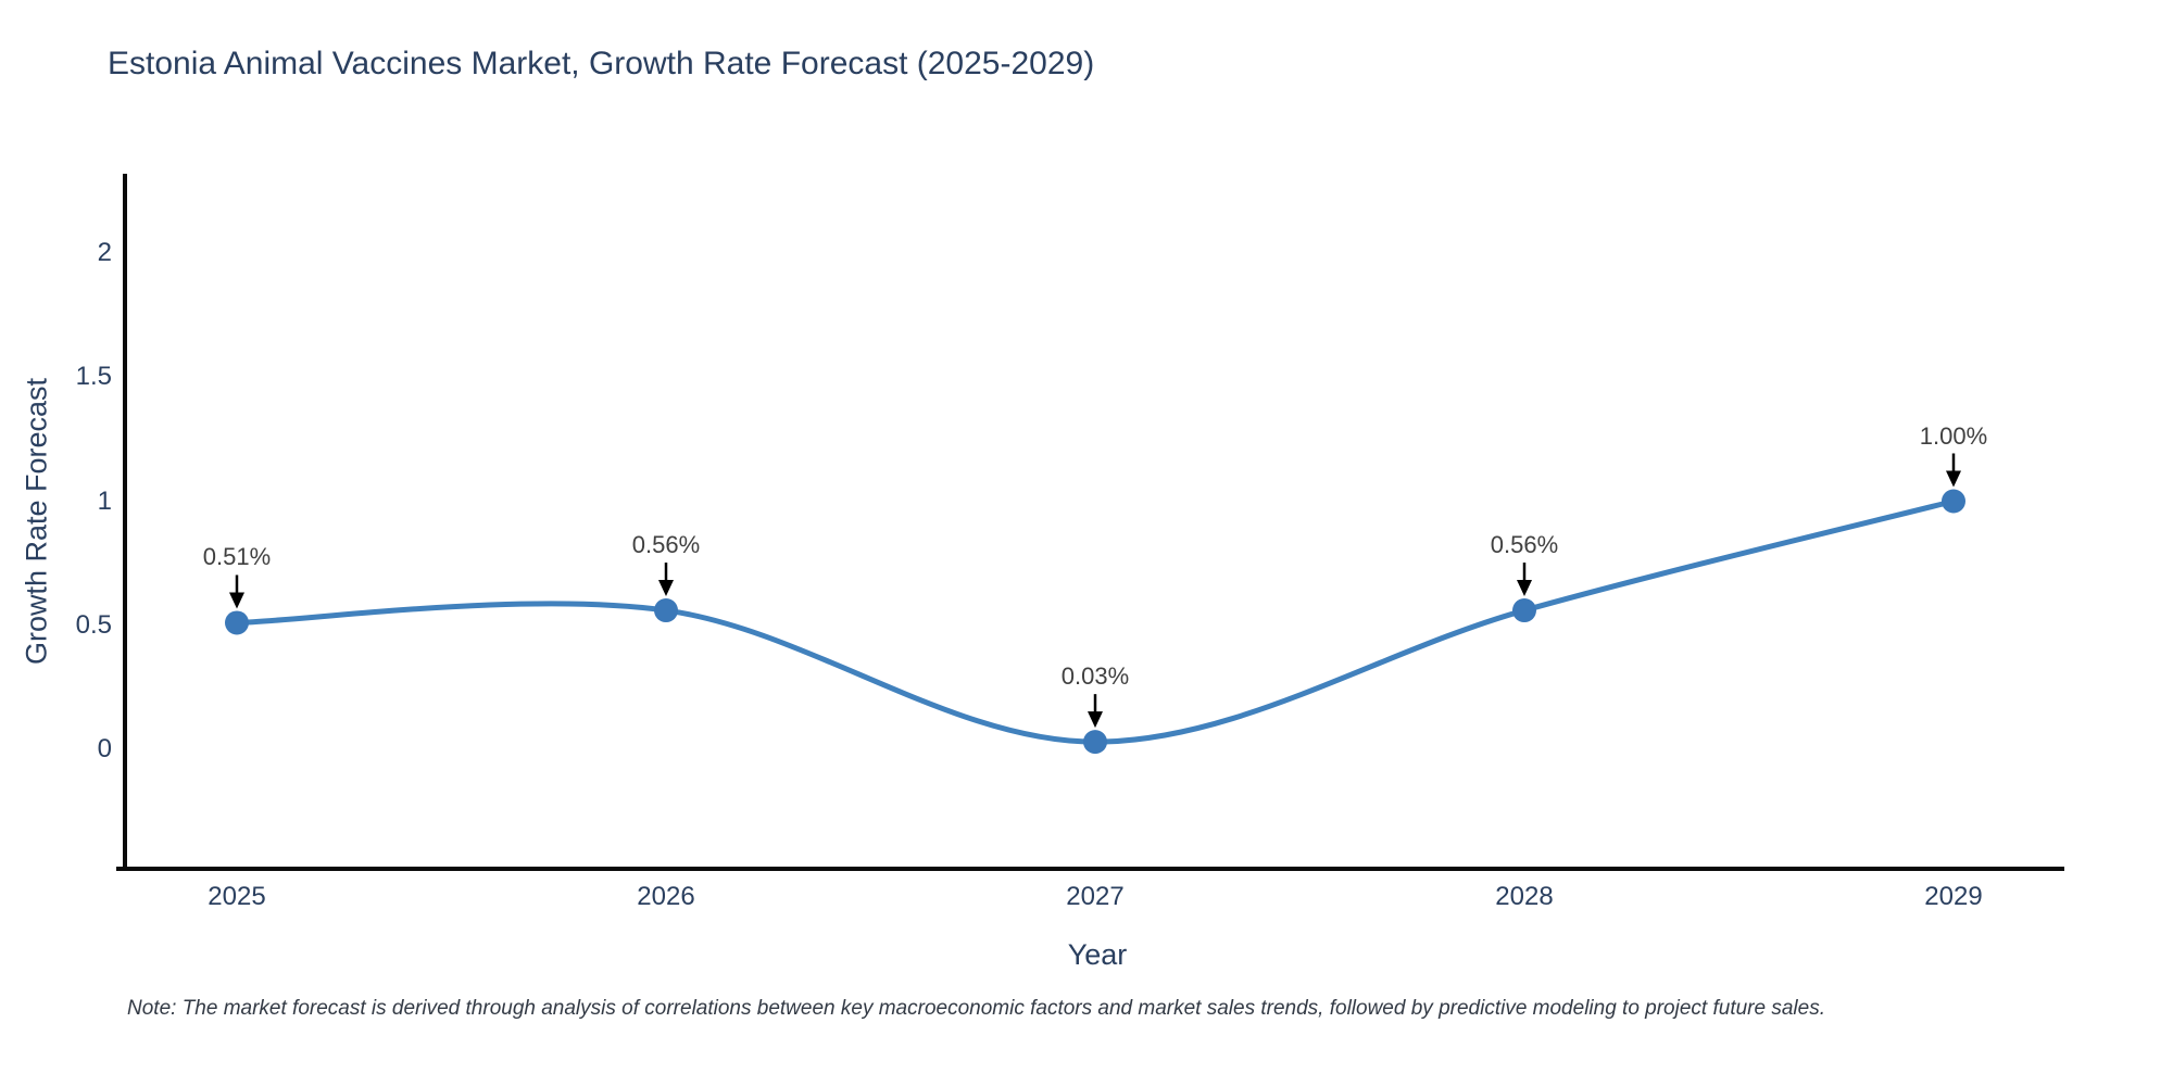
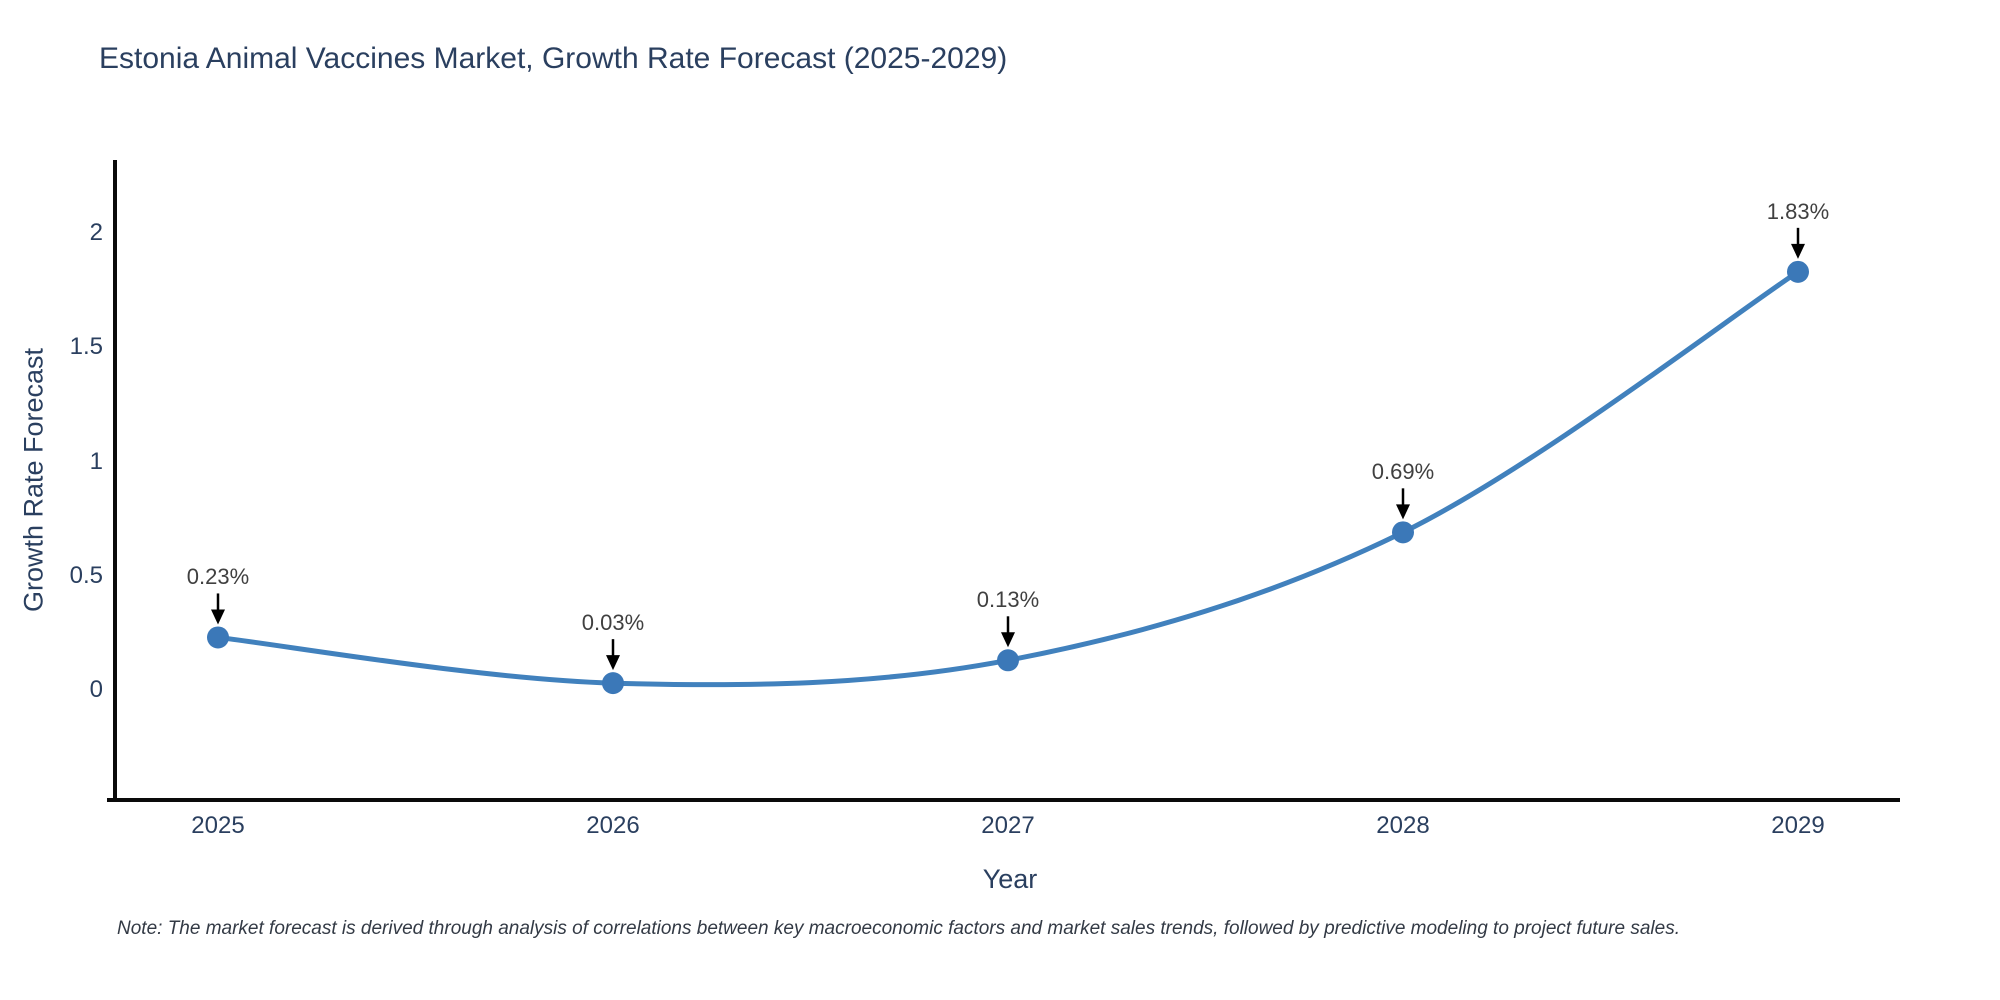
2025: 0.51% -> 0.23%
2026: 0.56% -> 0.03%
2027: 0.03% -> 0.13%
2028: 0.56% -> 0.69%
2029: 1.00% -> 1.83%
